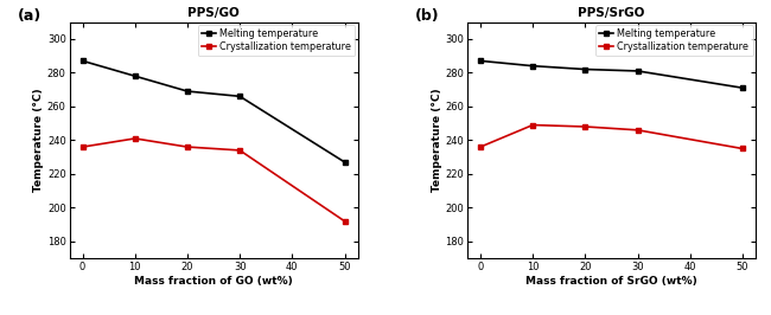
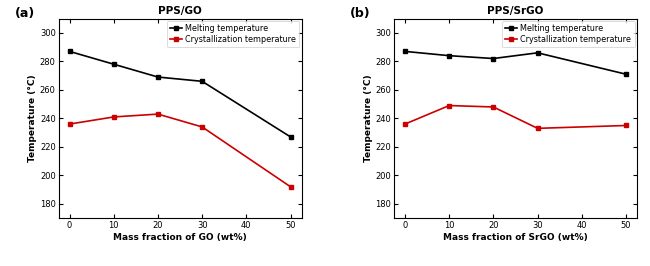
PPS/GO/Crystallization temperature/20: 236 -> 243
PPS/SrGO/Melting temperature/30: 281 -> 286
PPS/SrGO/Crystallization temperature/30: 246 -> 233
